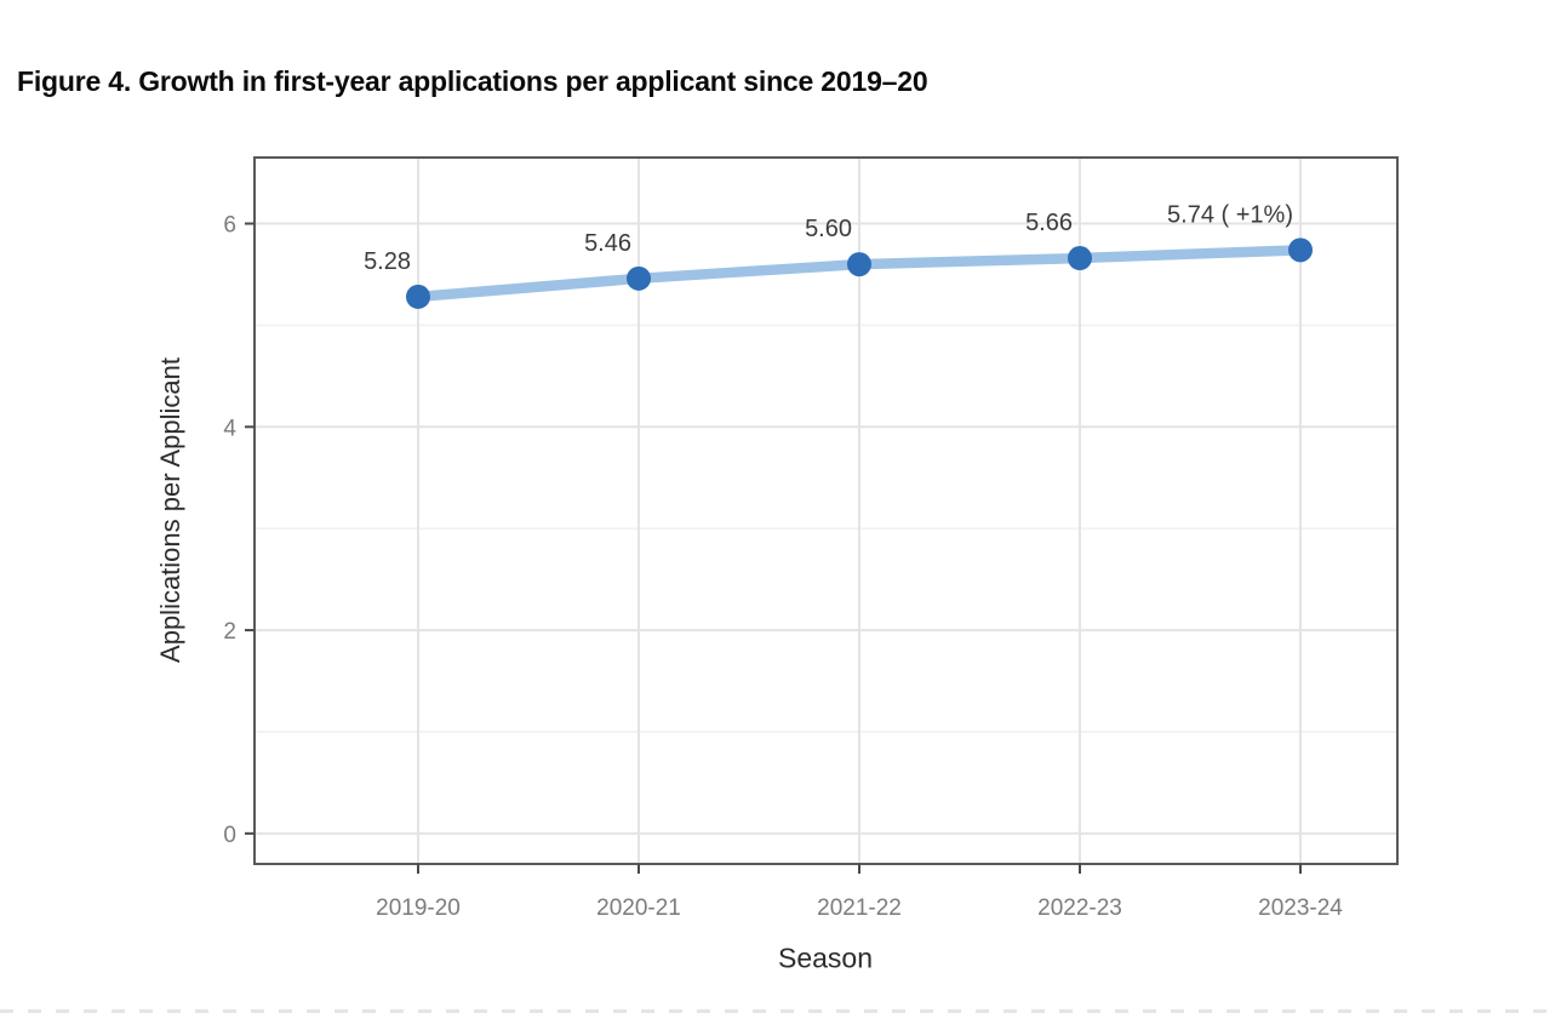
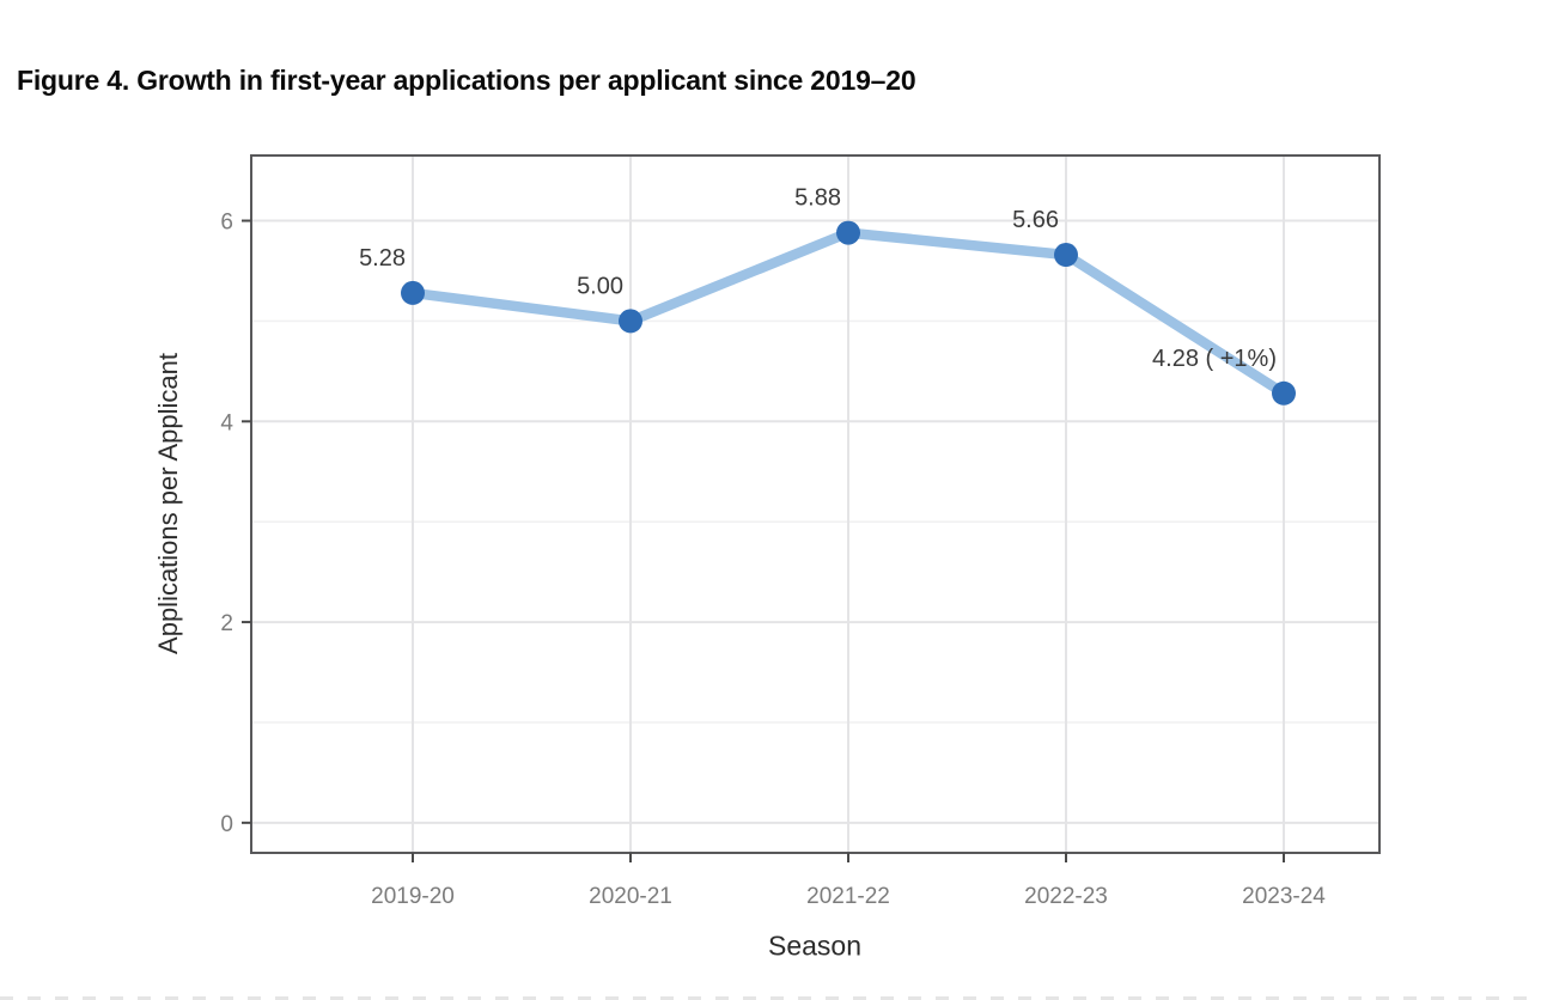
2020-21: 5.46 -> 5.00
2021-22: 5.60 -> 5.88
2023-24: 5.74 -> 4.28
